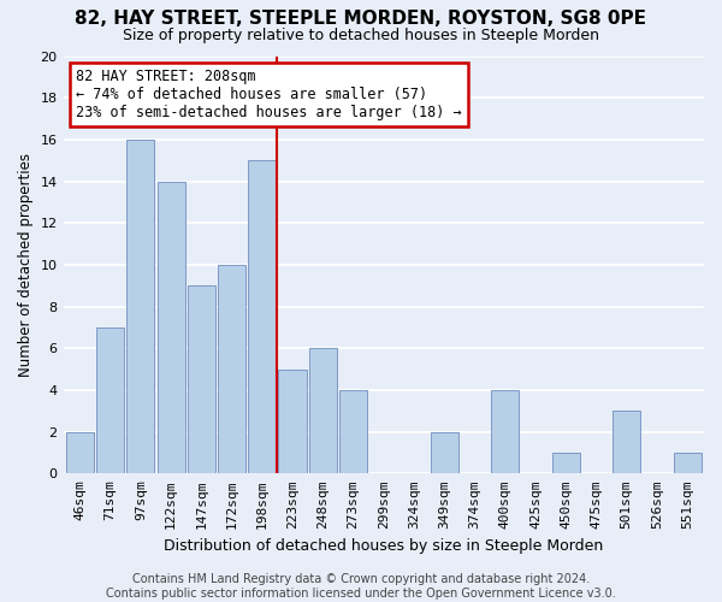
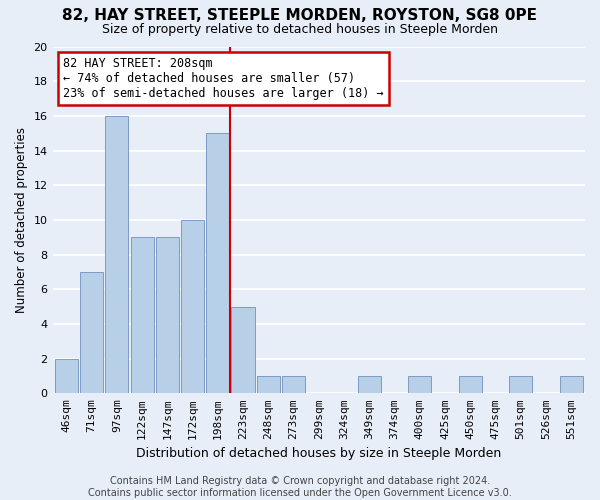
122sqm: 14 -> 9
248sqm: 6 -> 1
273sqm: 4 -> 1
349sqm: 2 -> 1
400sqm: 4 -> 1
501sqm: 3 -> 1
